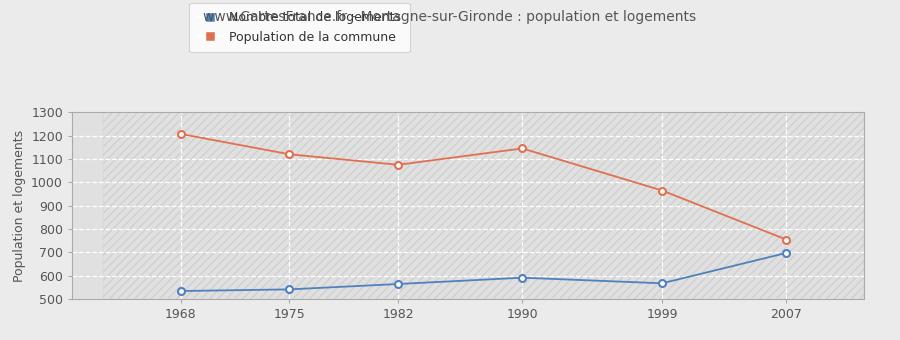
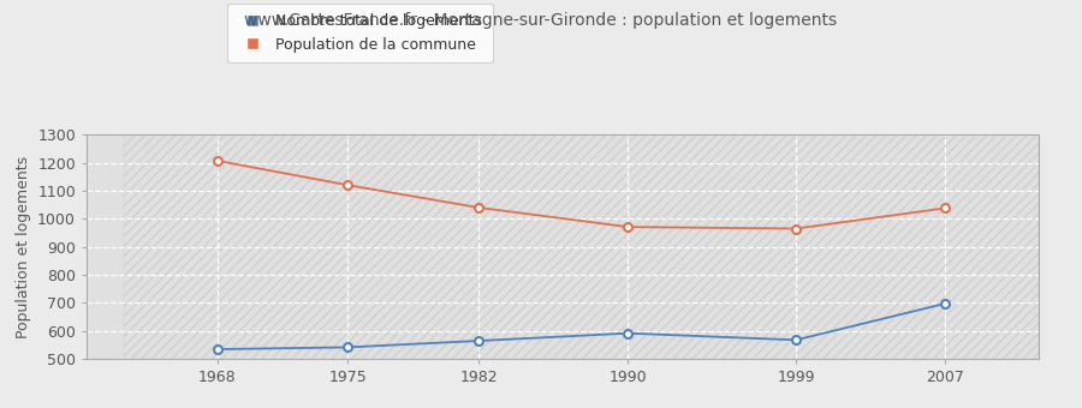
Population de la commune/1982: 1075 -> 1040
Population de la commune/1990: 1145 -> 971
Population de la commune/2007: 755 -> 1038
